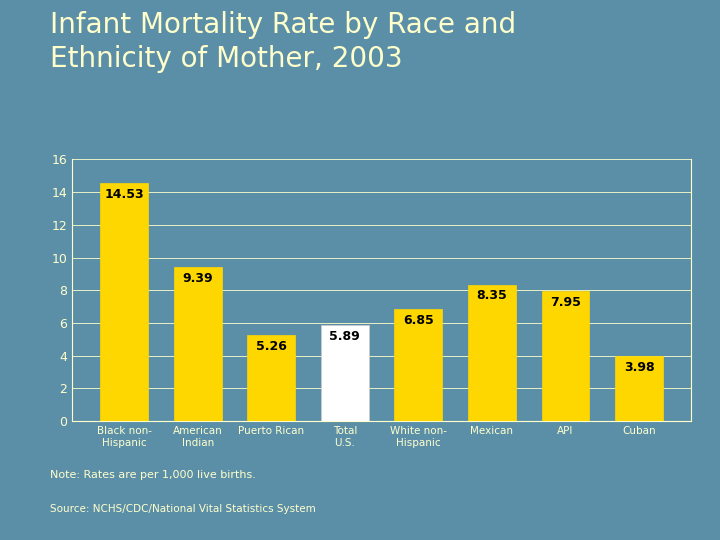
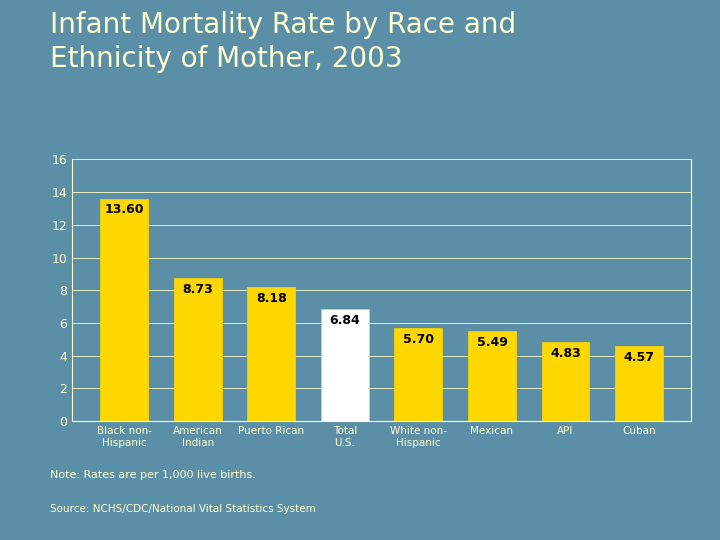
Black non- Hispanic: 14.53 -> 13.60
American Indian: 9.39 -> 8.73
Puerto Rican: 5.26 -> 8.18
Total U.S.: 5.89 -> 6.84
White non- Hispanic: 6.85 -> 5.70
Mexican: 8.35 -> 5.49
API: 7.95 -> 4.83
Cuban: 3.98 -> 4.57
